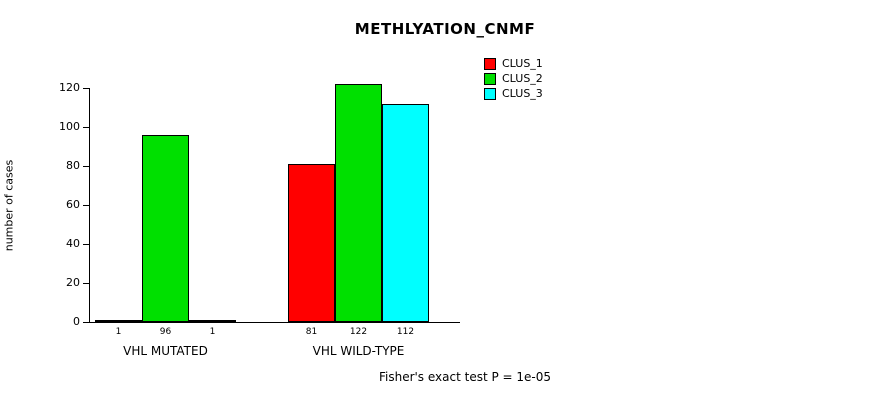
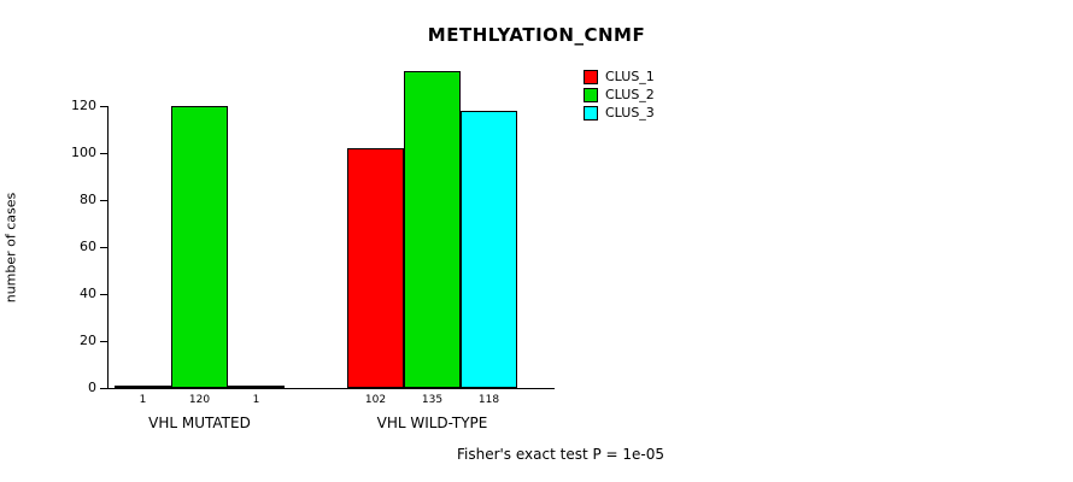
CLUS_2/VHL MUTATED: 96 -> 120
CLUS_1/VHL WILD-TYPE: 81 -> 102
CLUS_2/VHL WILD-TYPE: 122 -> 135
CLUS_3/VHL WILD-TYPE: 112 -> 118
